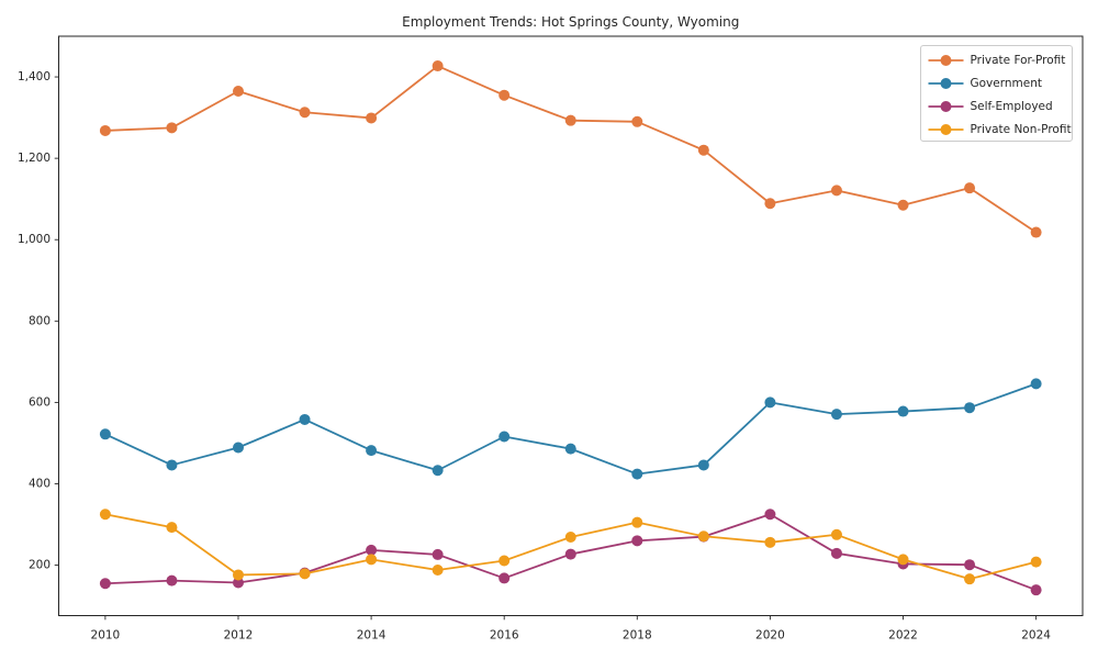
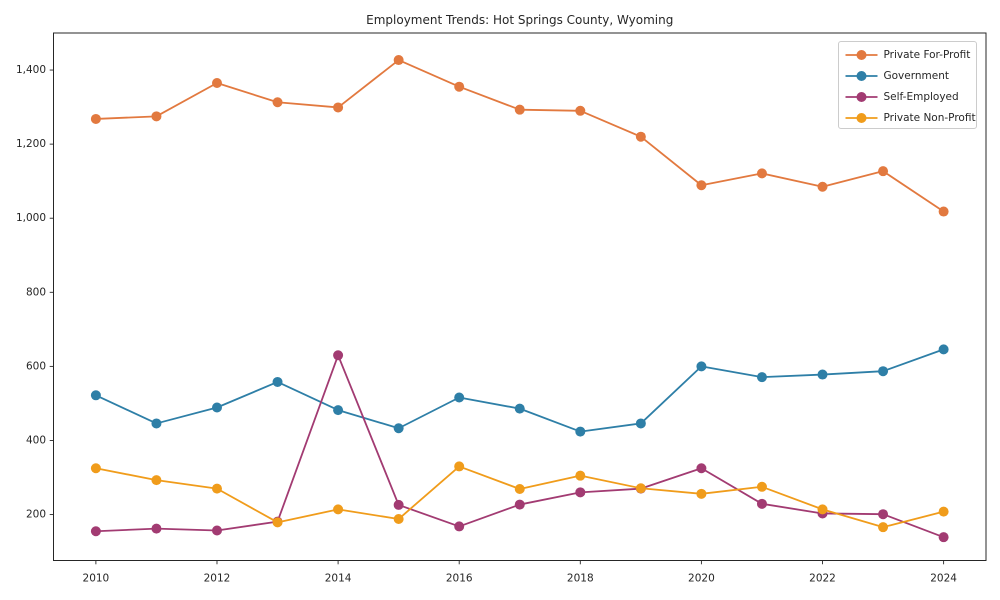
Private Non-Profit/2012: 180 -> 270
Self-Employed/2014: 240 -> 630
Private Non-Profit/2016: 210 -> 330
